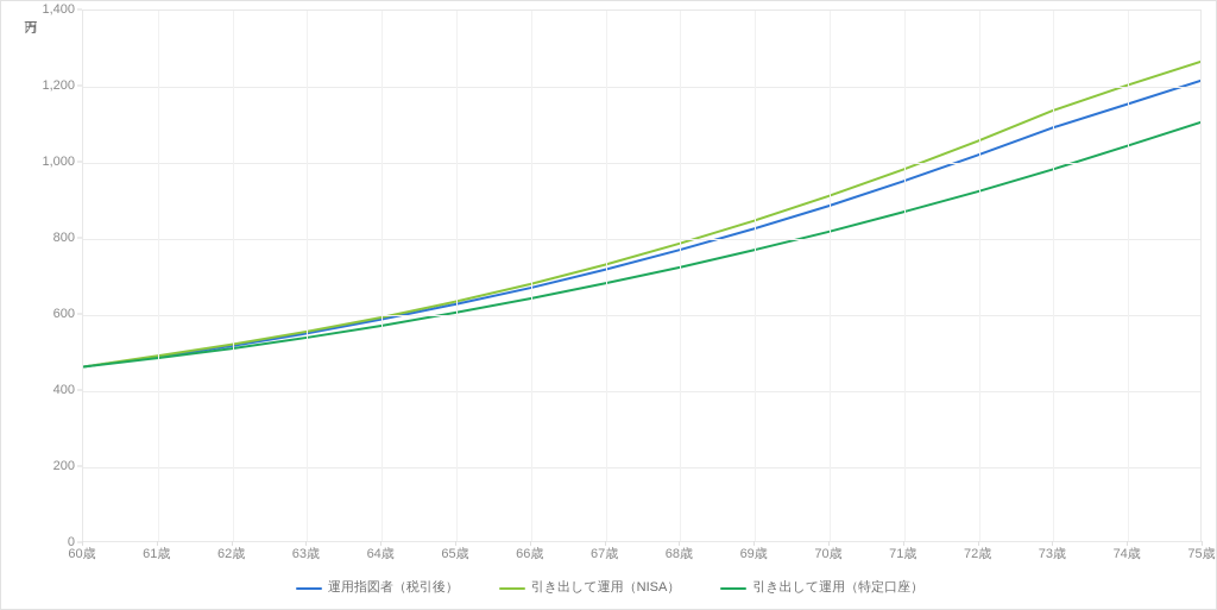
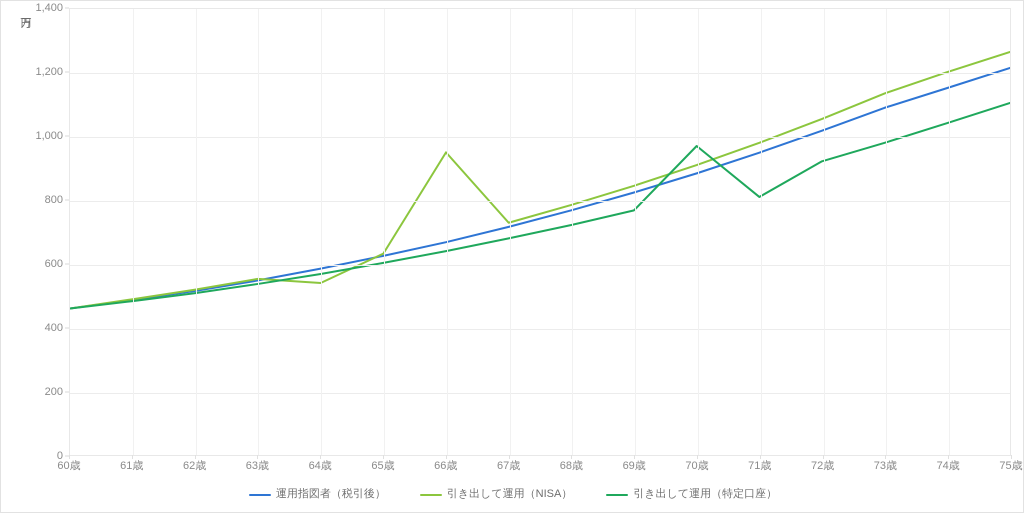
引き出して運用（NISA）/64歳: 590 -> 540
引き出して運用（NISA）/66歳: 680 -> 950
引き出して運用（特定口座）/70歳: 820 -> 970
引き出して運用（特定口座）/71歳: 870 -> 810
